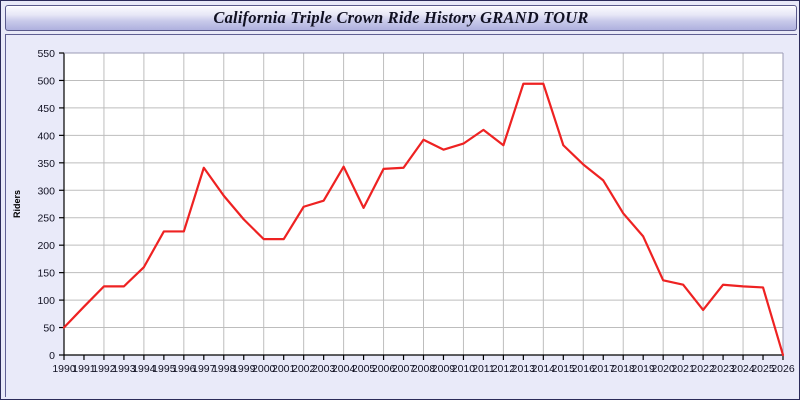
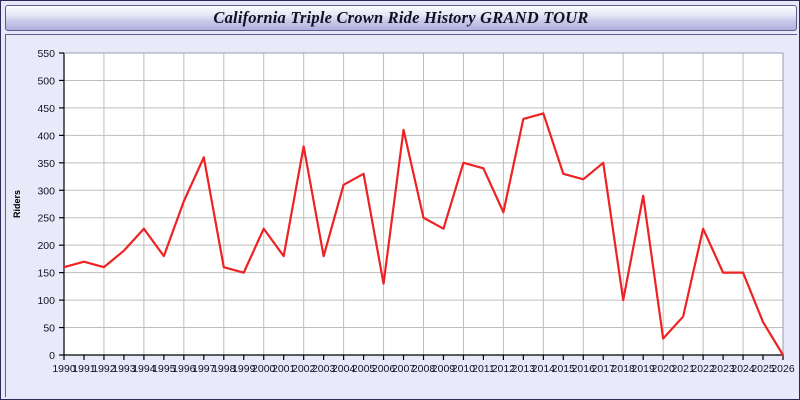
1990: 50 -> 160
1991: 90 -> 170
1992: 120 -> 160
1993: 120 -> 190
1994: 160 -> 230
1995: 220 -> 180
1996: 220 -> 280
1997: 340 -> 360
1998: 290 -> 160
1999: 250 -> 150
2000: 210 -> 230
2001: 210 -> 180
2002: 270 -> 380
2003: 280 -> 180
2004: 340 -> 310
2005: 270 -> 330
2006: 340 -> 130
2007: 340 -> 410
2008: 390 -> 250
2009: 370 -> 230
2010: 380 -> 350
2011: 410 -> 340
2012: 380 -> 260
2013: 490 -> 430
2014: 490 -> 440
2015: 380 -> 330
2016: 350 -> 320
2017: 320 -> 350
2018: 260 -> 100
2019: 220 -> 290
2020: 140 -> 30
2021: 130 -> 70
2022: 80 -> 230
2023: 130 -> 150
2024: 120 -> 150
2025: 120 -> 60
